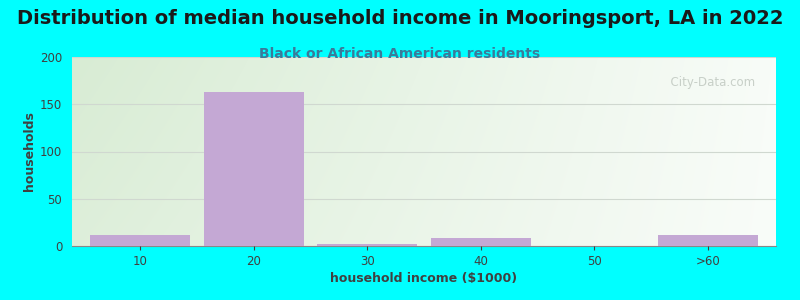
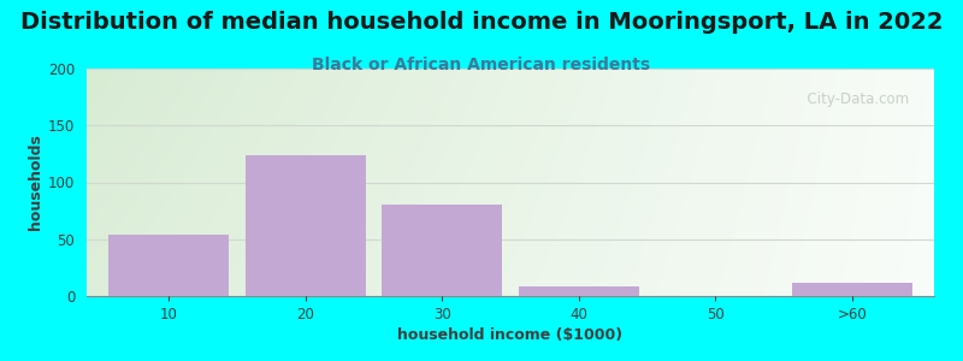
10: 12 -> 54
20: 163 -> 124
30: 2 -> 80
